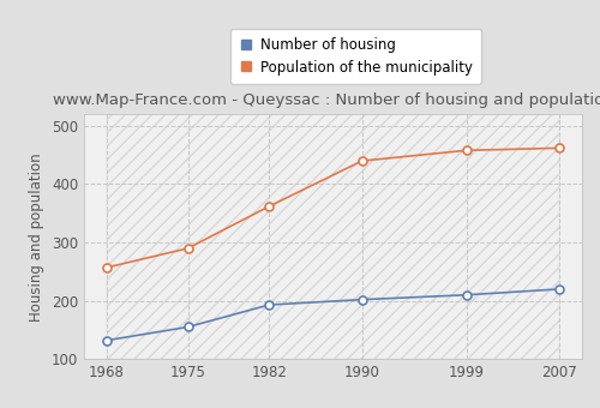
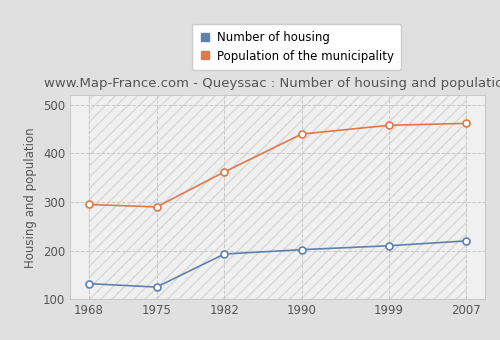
Population of the municipality/1968: 257 -> 295
Number of housing/1975: 155 -> 125
